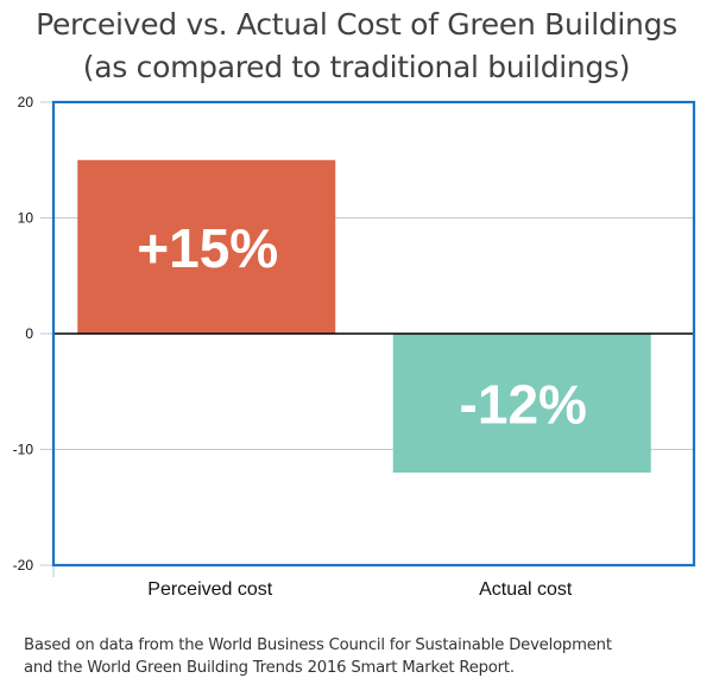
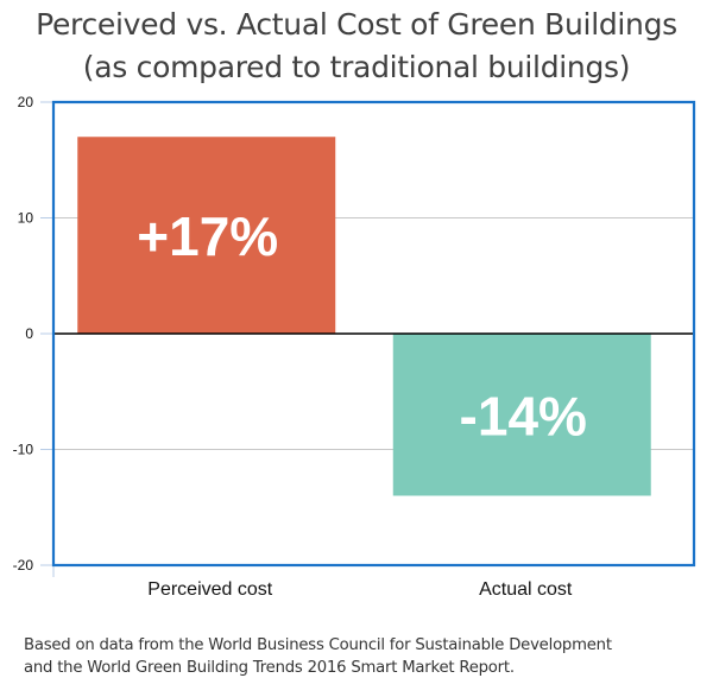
Perceived cost: +15% -> +17%
Actual cost: -12% -> -14%
